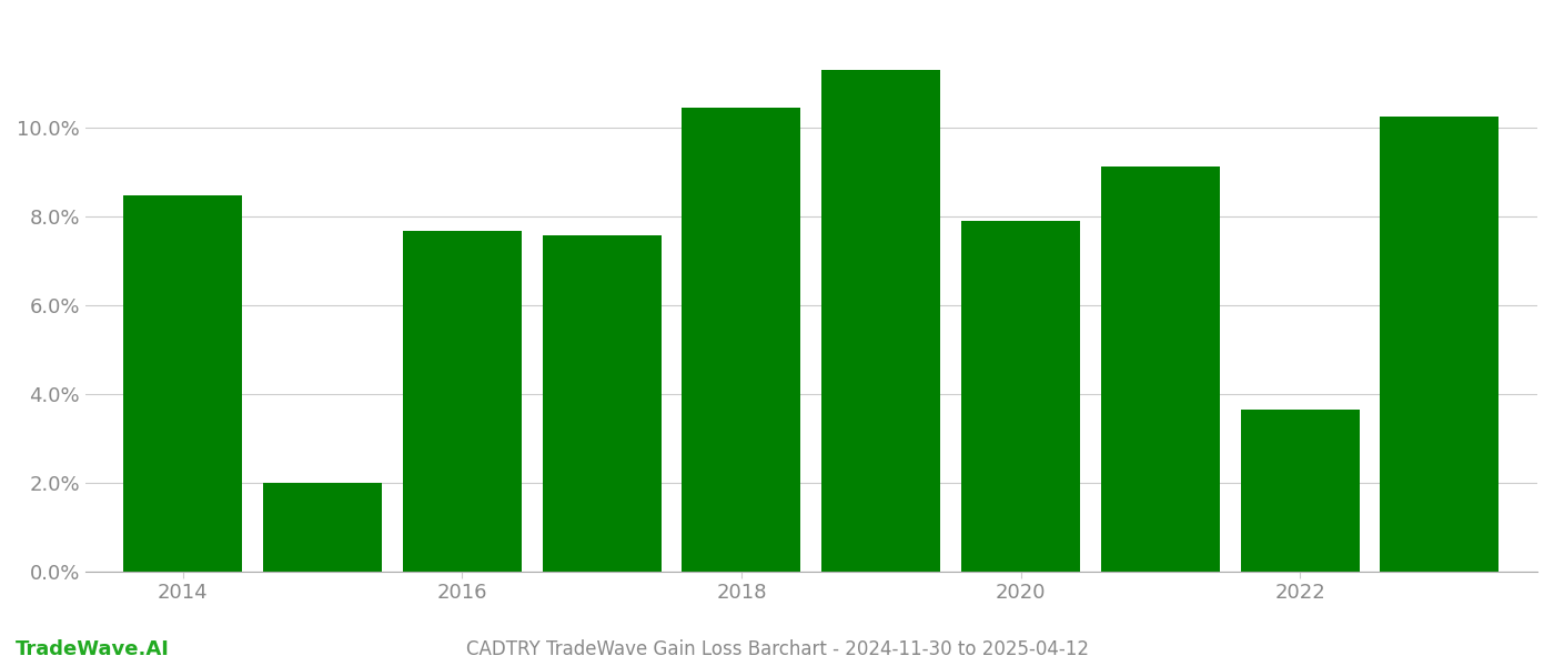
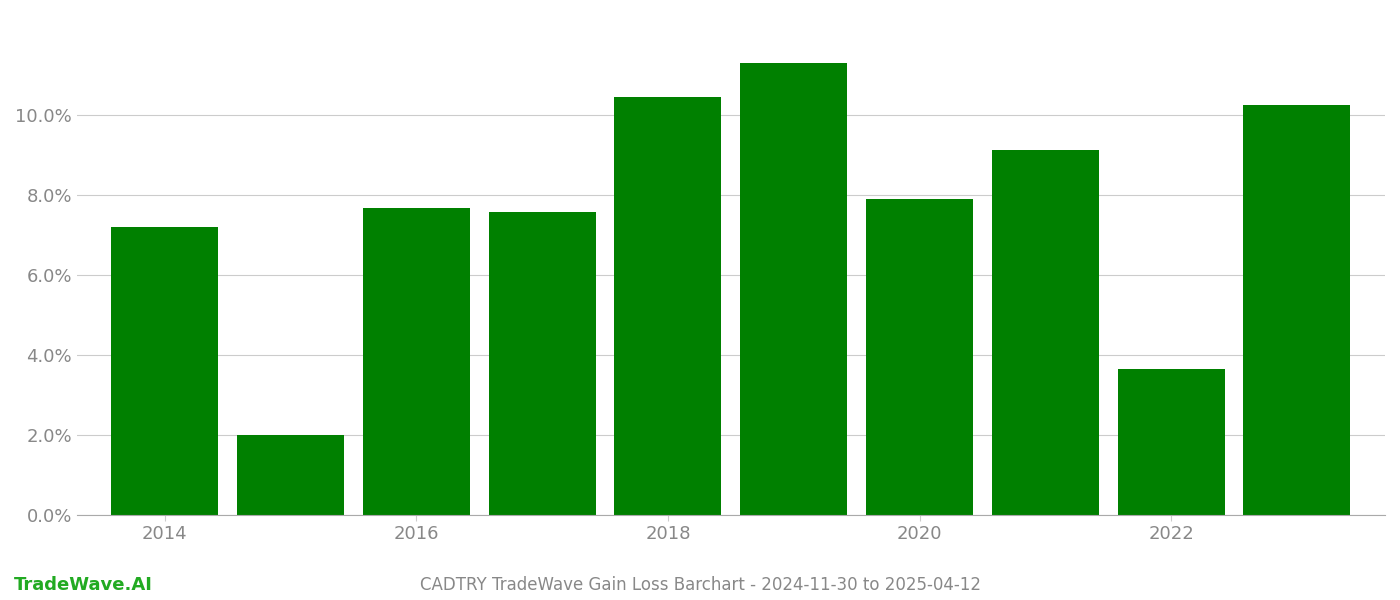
2014: 8.47% -> 7.20%
